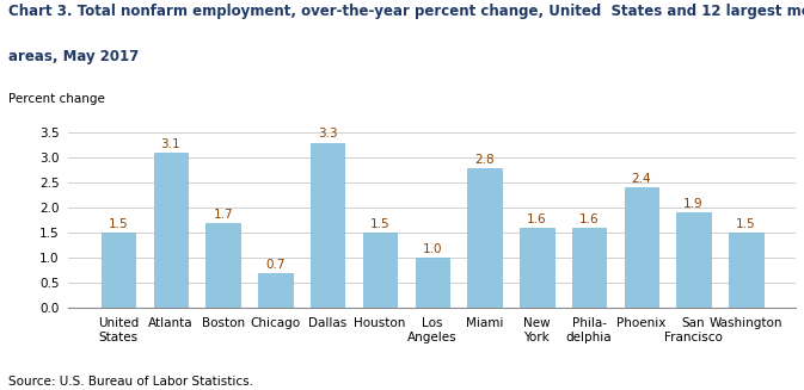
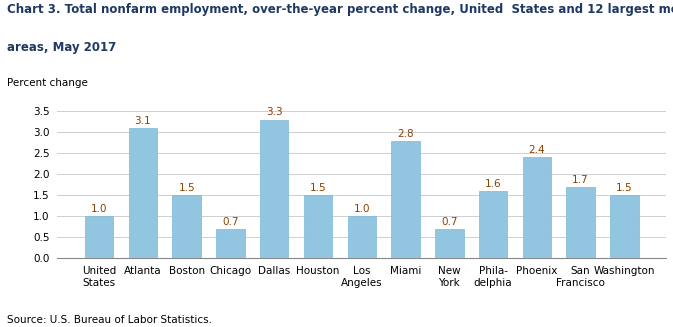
United States: 1.5 -> 1.0
Boston: 1.7 -> 1.5
New York: 1.6 -> 0.7
San Francisco: 1.9 -> 1.7
